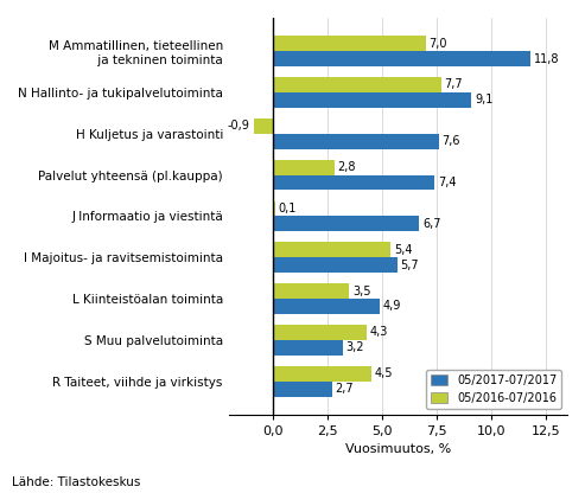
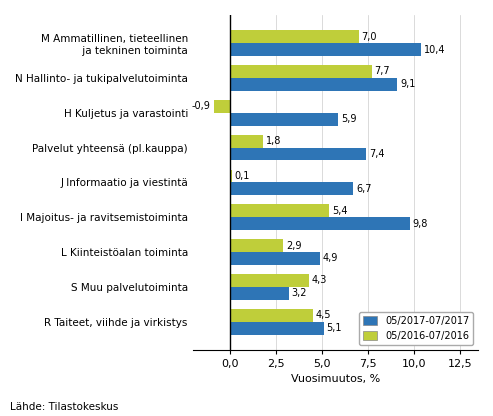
05/2017-07/2017/M Ammatillinen, tieteellinen ja tekninen toiminta: 11,8 -> 10,4
05/2017-07/2017/H Kuljetus ja varastointi: 7,6 -> 5,9
05/2016-07/2016/Palvelut yhteensä (pl.kauppa): 2,8 -> 1,8
05/2017-07/2017/I Majoitus- ja ravitsemistoiminta: 5,7 -> 9,8
05/2016-07/2016/L Kiinteistöalan toiminta: 3,5 -> 2,9
05/2017-07/2017/R Taiteet, viihde ja virkistys: 2,7 -> 5,1
